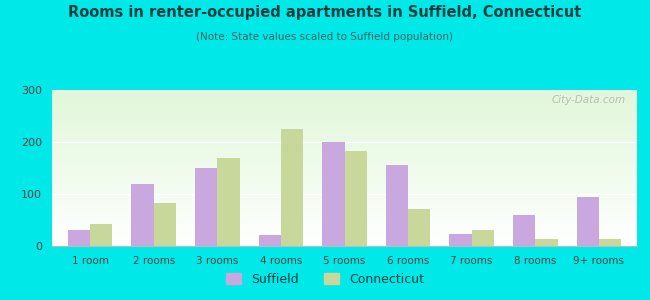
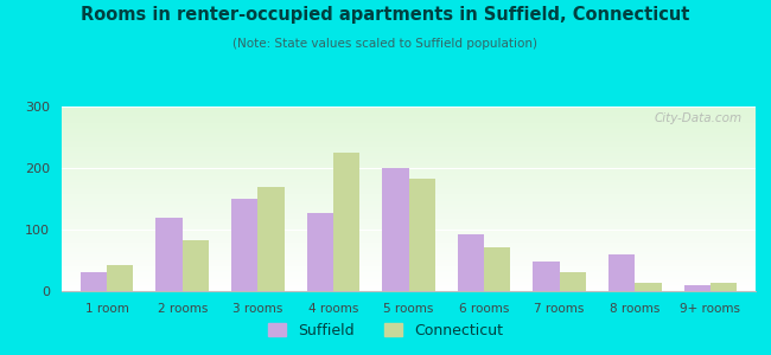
Suffield/4 rooms: 22 -> 127
Suffield/6 rooms: 156 -> 93
Suffield/7 rooms: 24 -> 48
Suffield/9+ rooms: 94 -> 10
